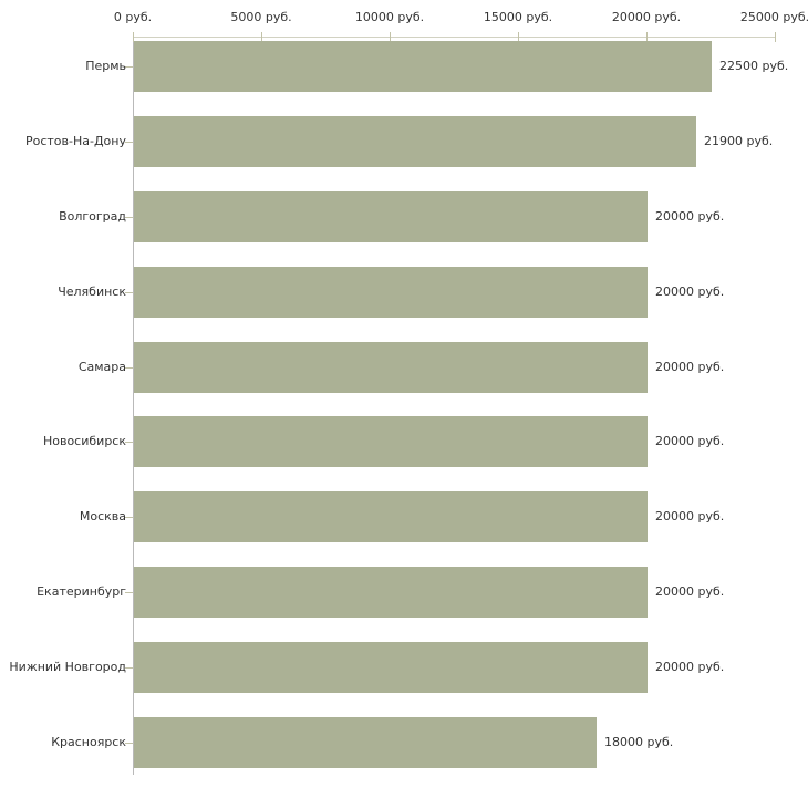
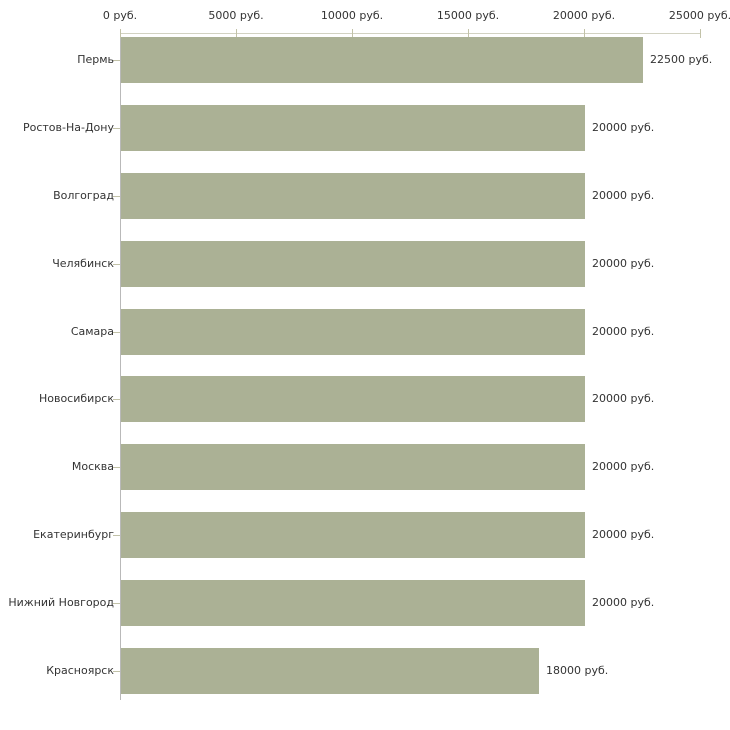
Ростов-На-Дону: 21900 -> 20000
